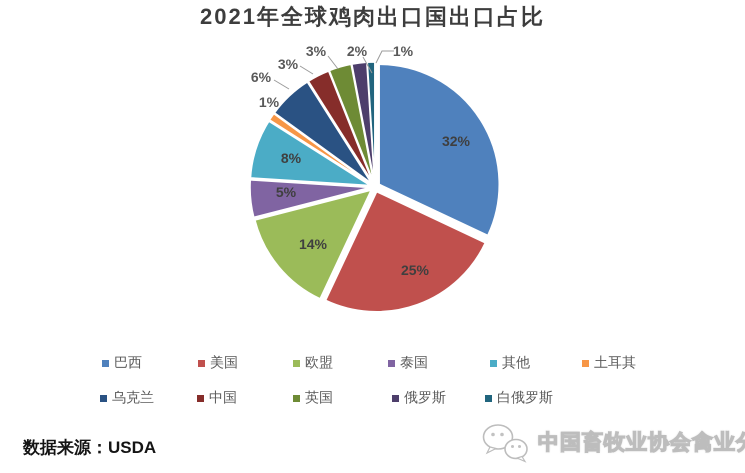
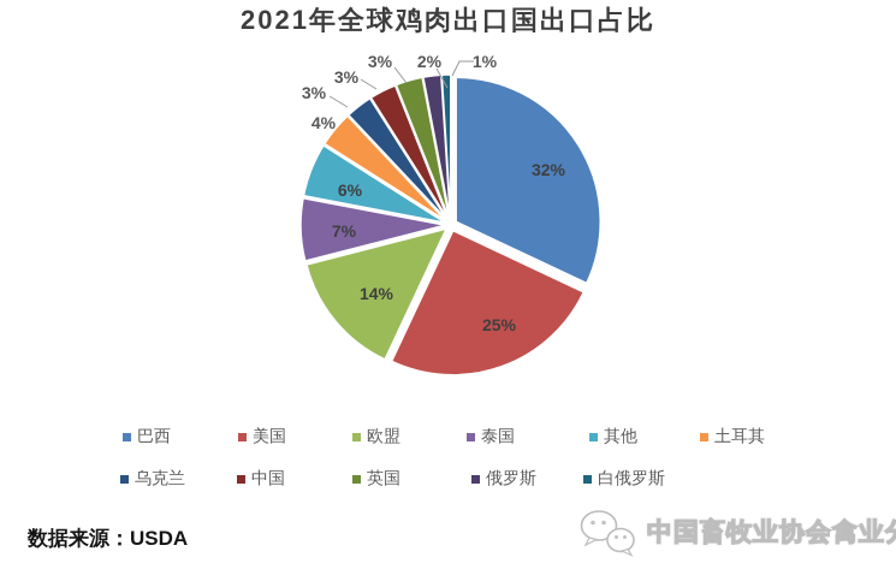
泰国: 5% -> 7%
其他: 8% -> 6%
土耳其: 1% -> 4%
乌克兰: 6% -> 3%
